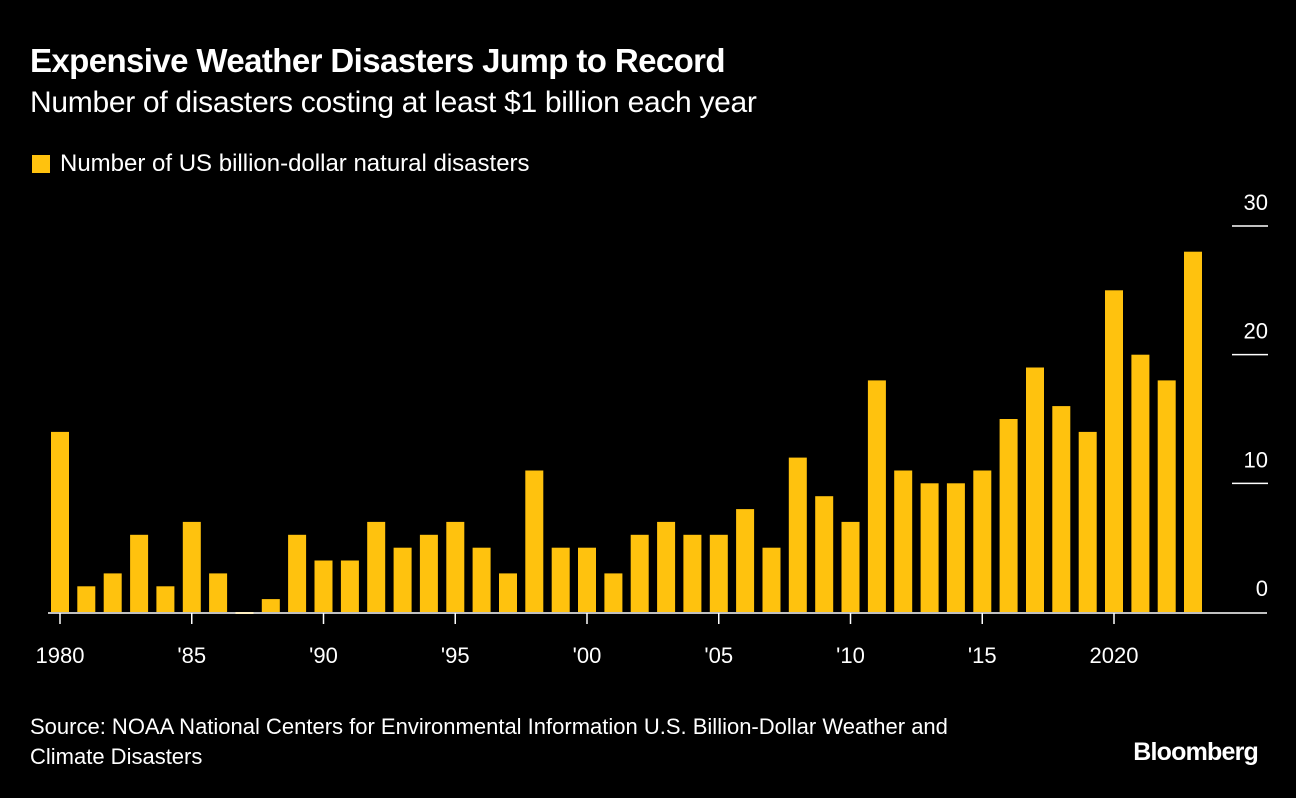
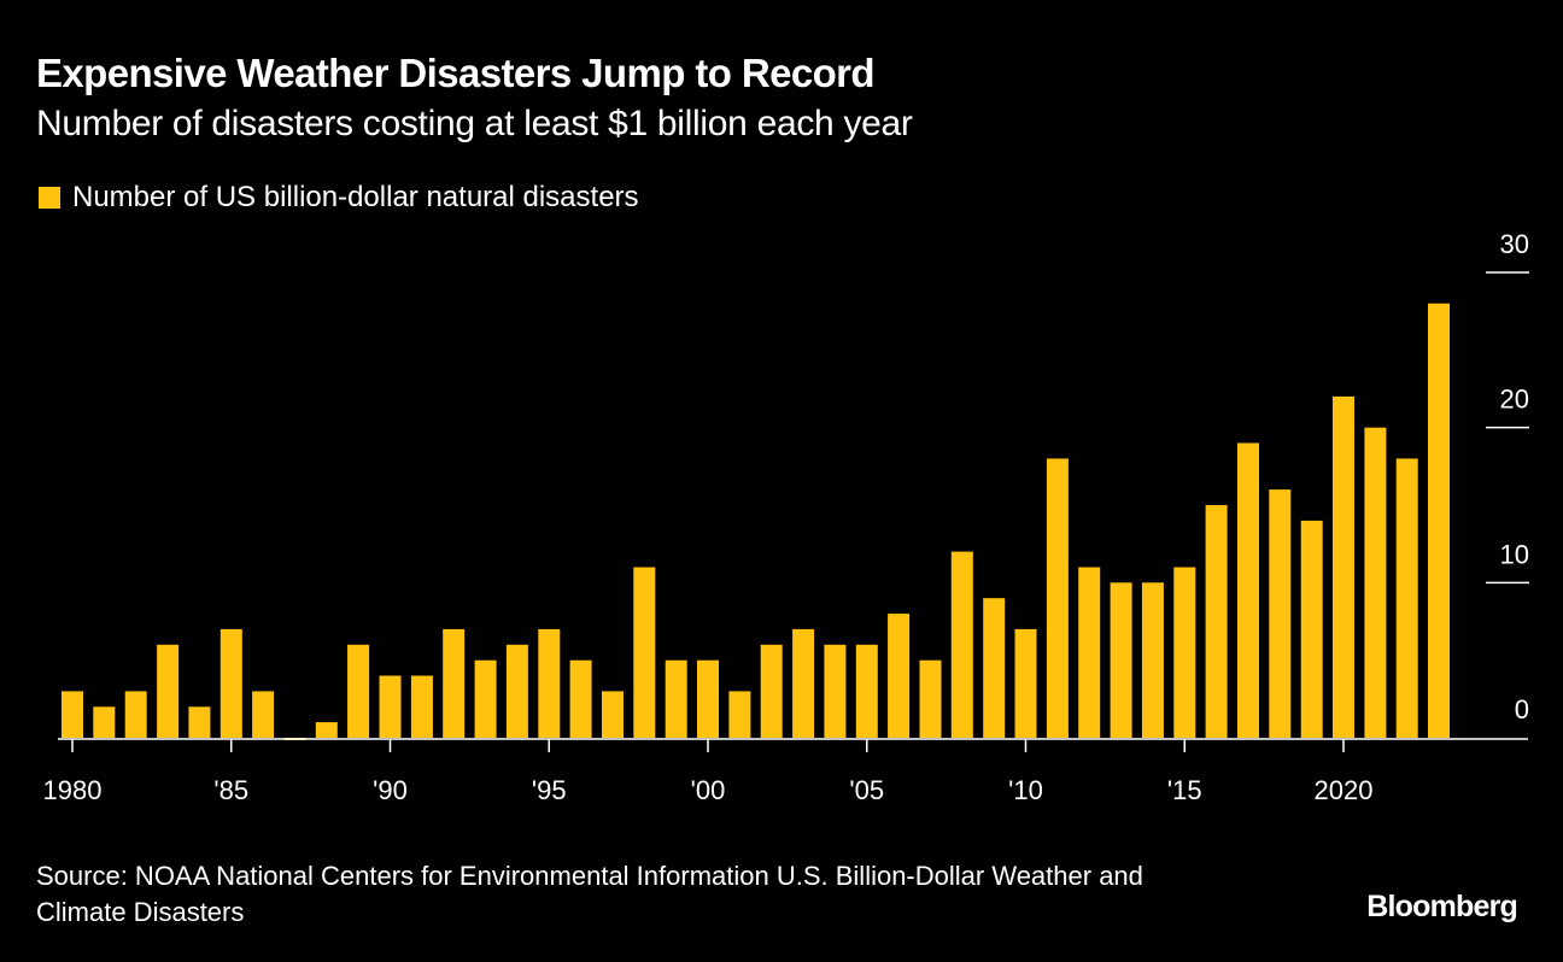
1980: 14 -> 3
2020: 25 -> 22
